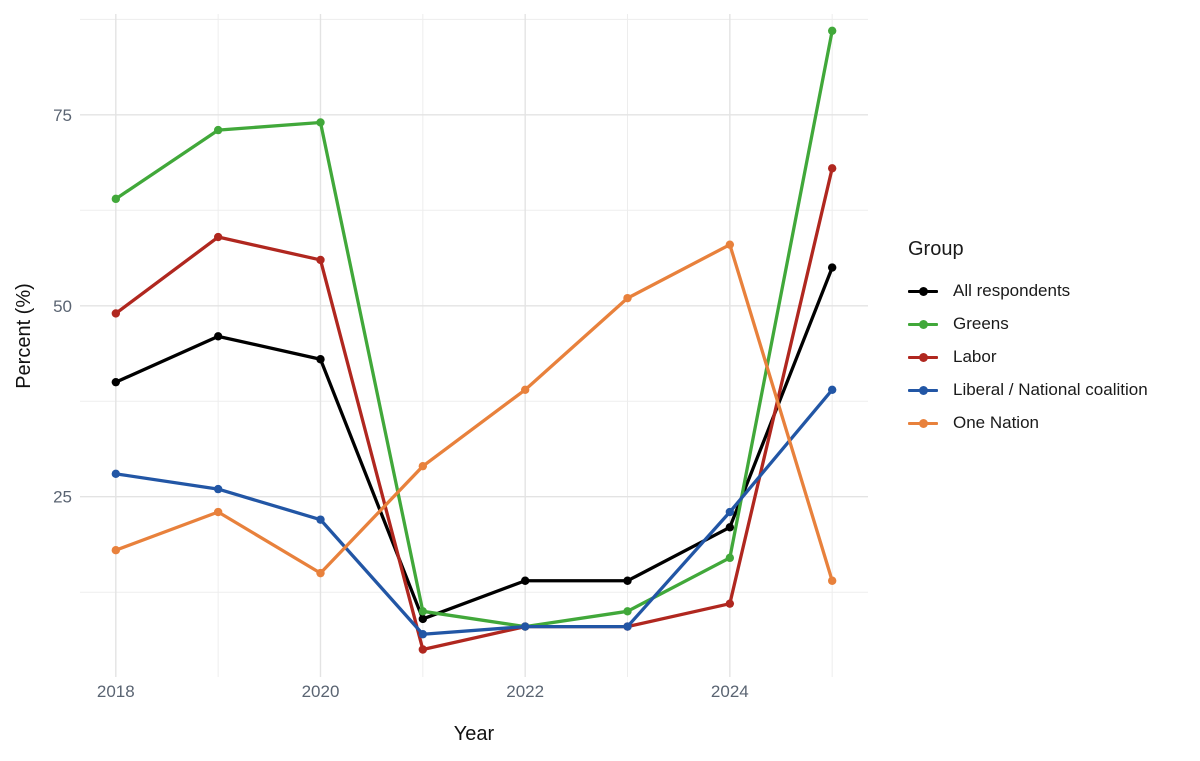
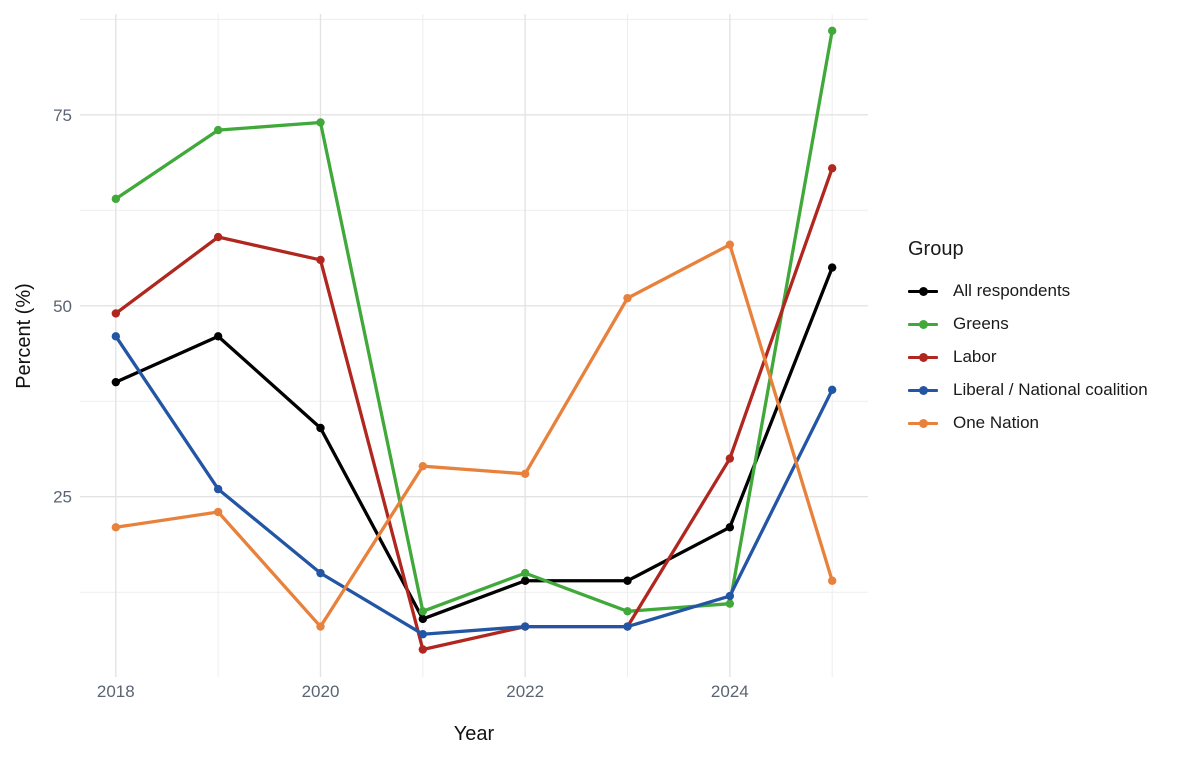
Liberal / National coalition/2018: 28 -> 46
One Nation/2018: 18 -> 21
All respondents/2020: 43 -> 34
Liberal / National coalition/2020: 22 -> 15
One Nation/2020: 15 -> 8
Greens/2022: 8 -> 15
One Nation/2022: 39 -> 28
Greens/2024: 17 -> 11
Labor/2024: 11 -> 30
Liberal / National coalition/2024: 23 -> 12
